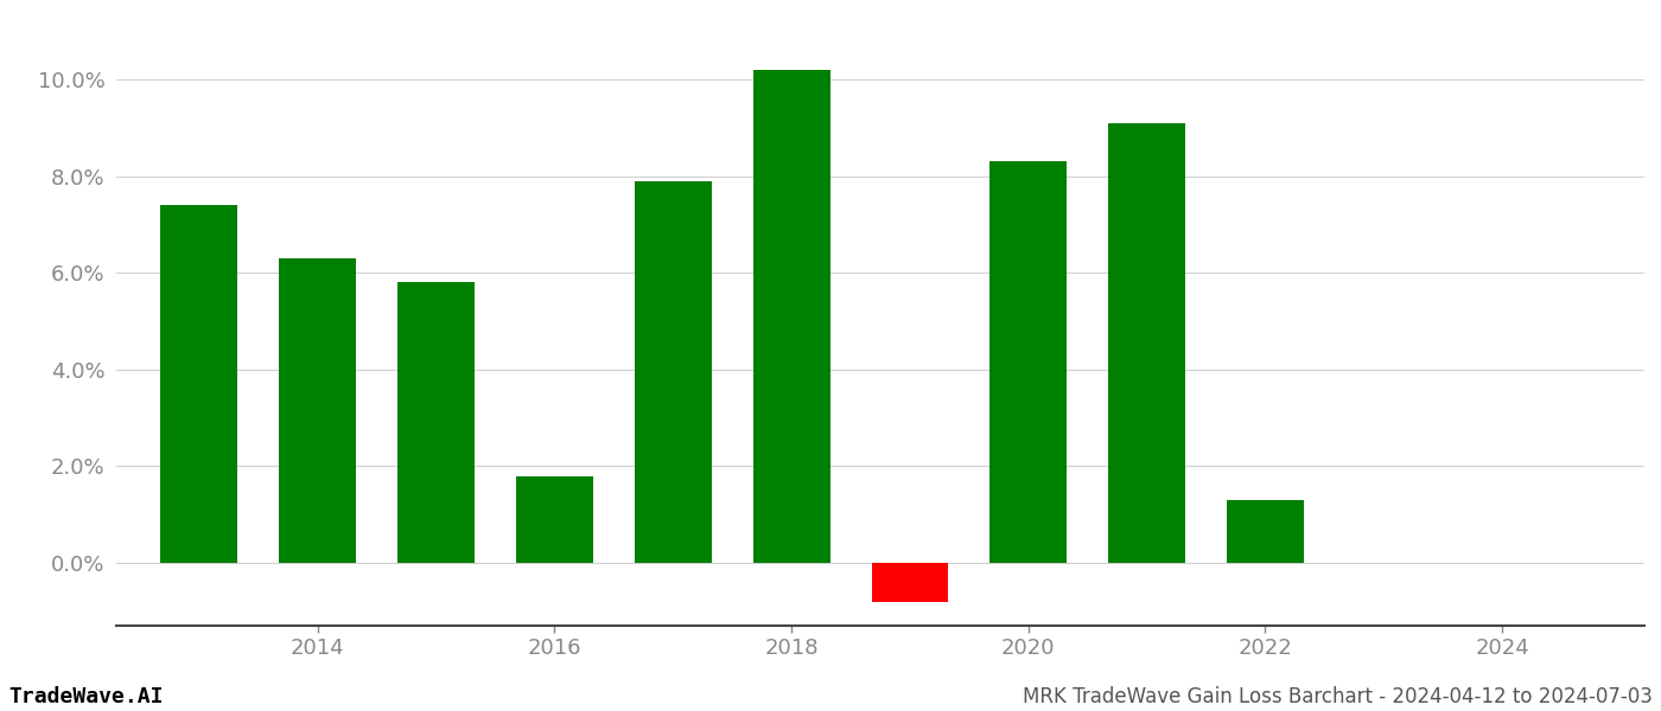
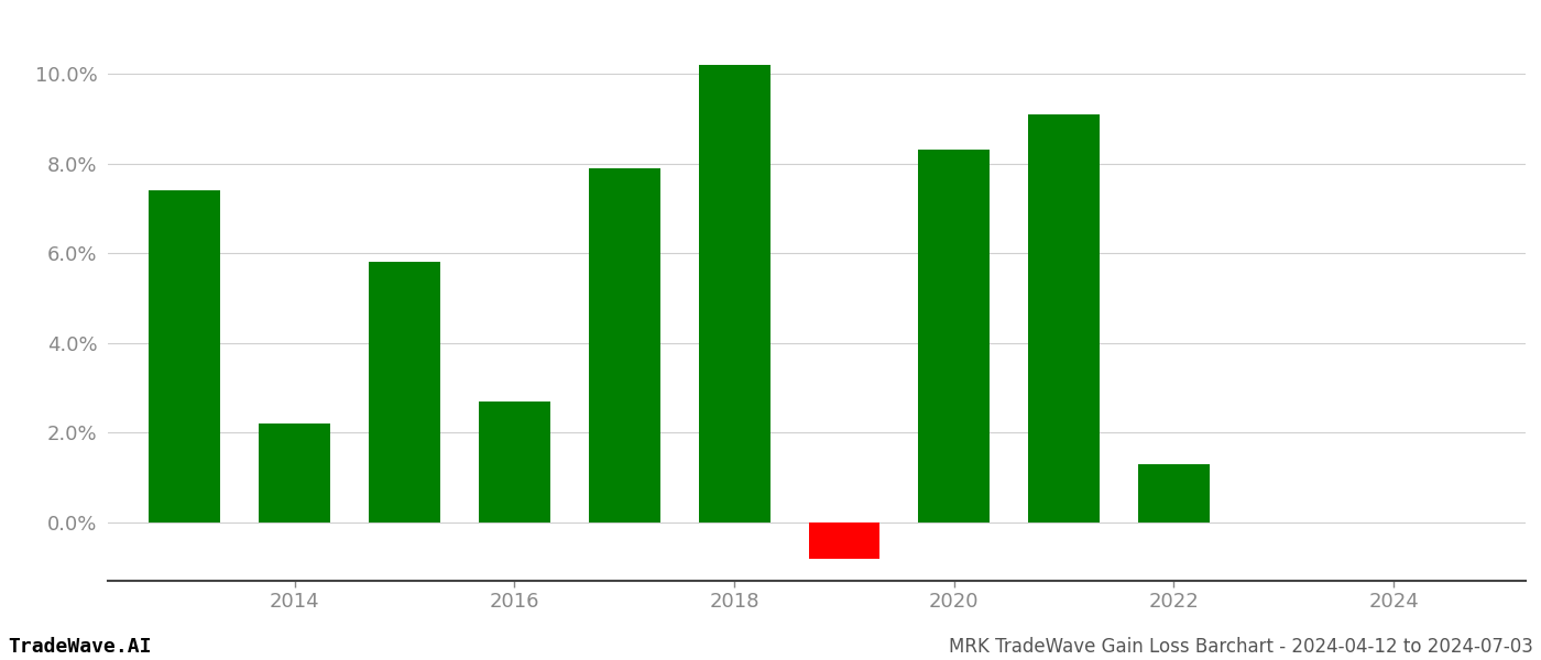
2014: 6.3% -> 2.2%
2016: 1.8% -> 2.7%
